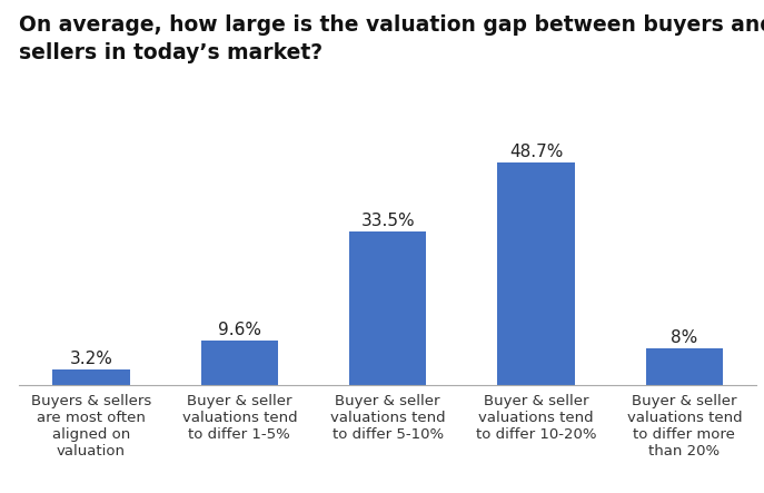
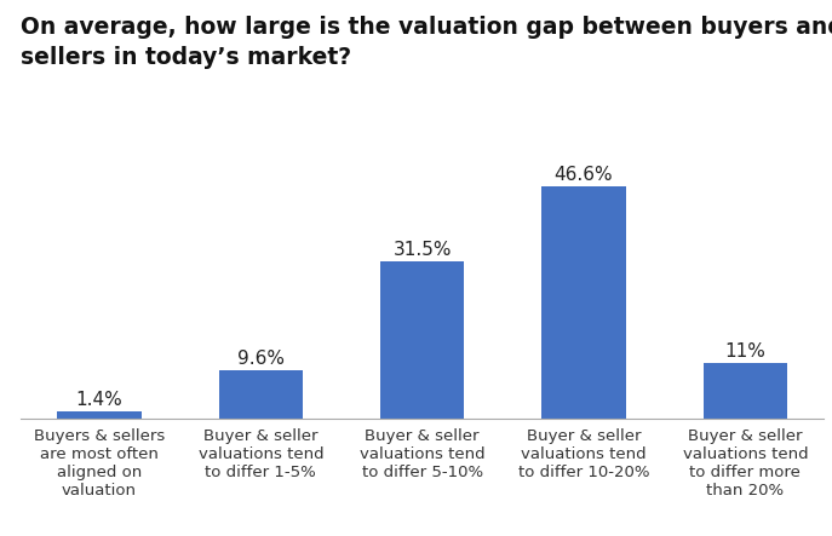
Buyers & sellers are most often aligned on valuation: 3.2% -> 1.4%
Buyer & seller valuations tend to differ 5-10%: 33.5% -> 31.5%
Buyer & seller valuations tend to differ 10-20%: 48.7% -> 46.6%
Buyer & seller valuations tend to differ more than 20%: 8% -> 11%
